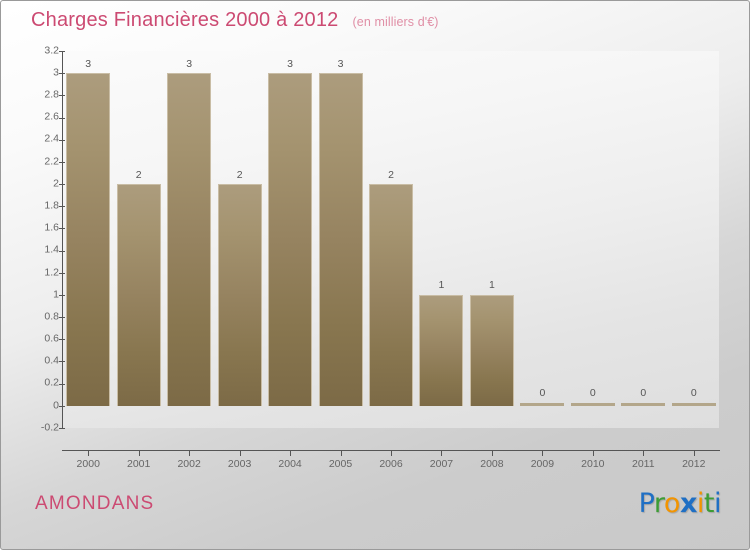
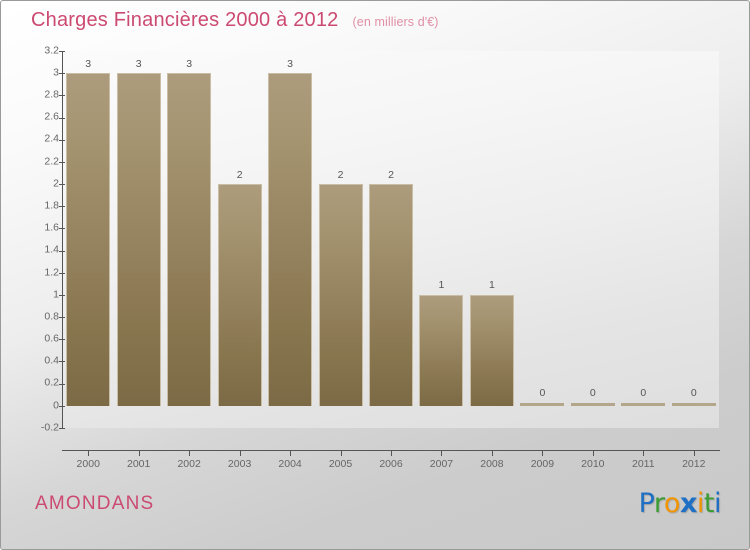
2001: 2 -> 3
2005: 3 -> 2
